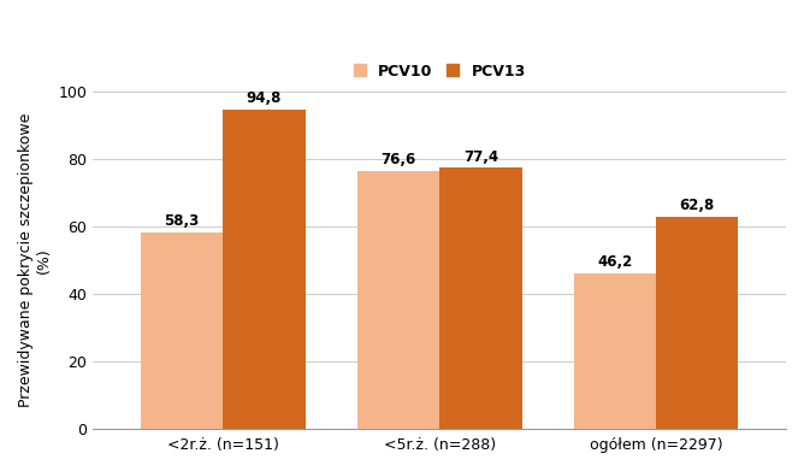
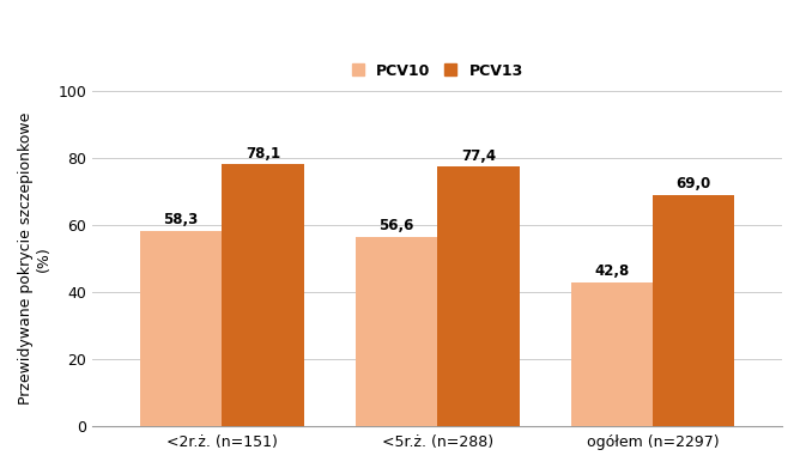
PCV13/<2r.ż. (n=151): 94,8 -> 78,1
PCV10/<5r.ż. (n=288): 76,6 -> 56,6
PCV10/ogółem (n=2297): 46,2 -> 42,8
PCV13/ogółem (n=2297): 62,8 -> 69,0
